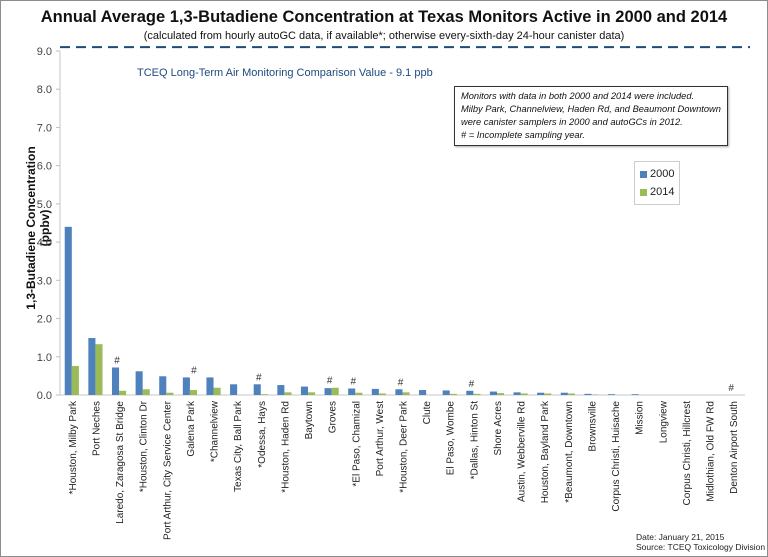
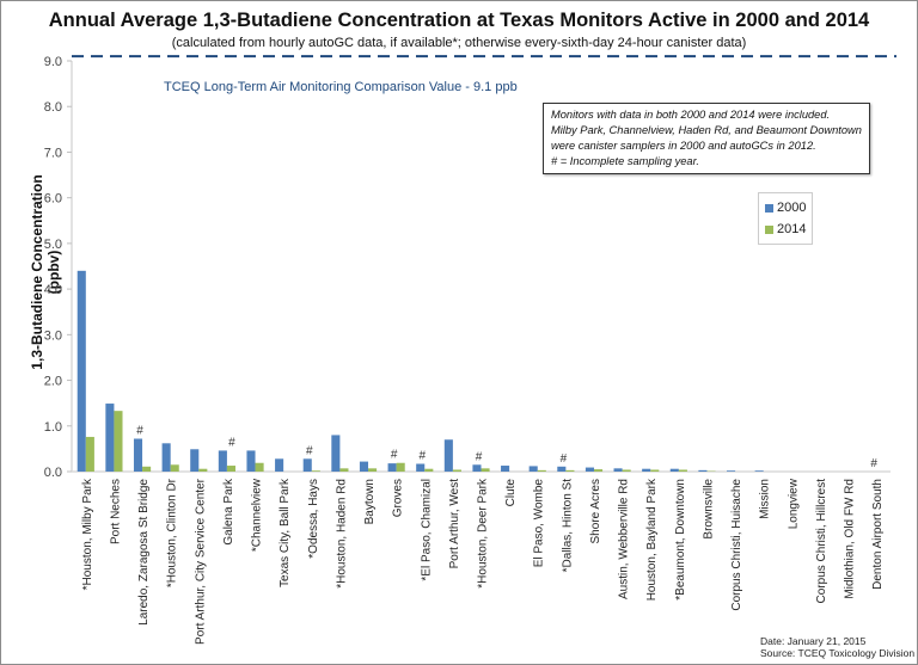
2000/*Houston, Haden Rd: 0.3 -> 0.8
2000/Port Arthur, West: 0.2 -> 0.7
